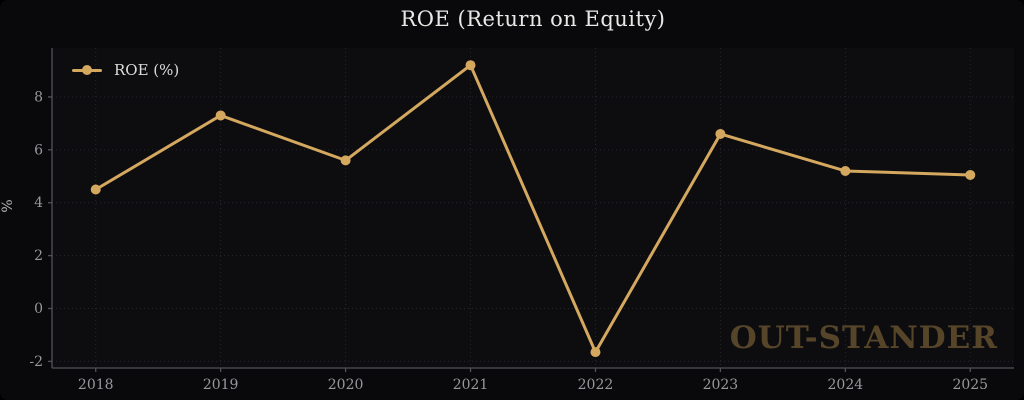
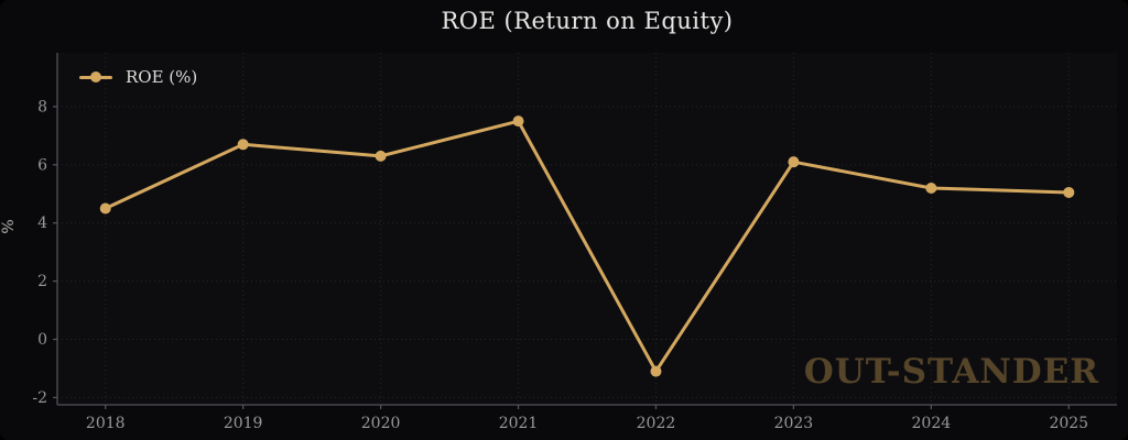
2019: 7.3 -> 6.7
2020: 5.6 -> 6.3
2021: 9.2 -> 7.5
2022: -1.6 -> -1.1
2023: 6.6 -> 6.1
